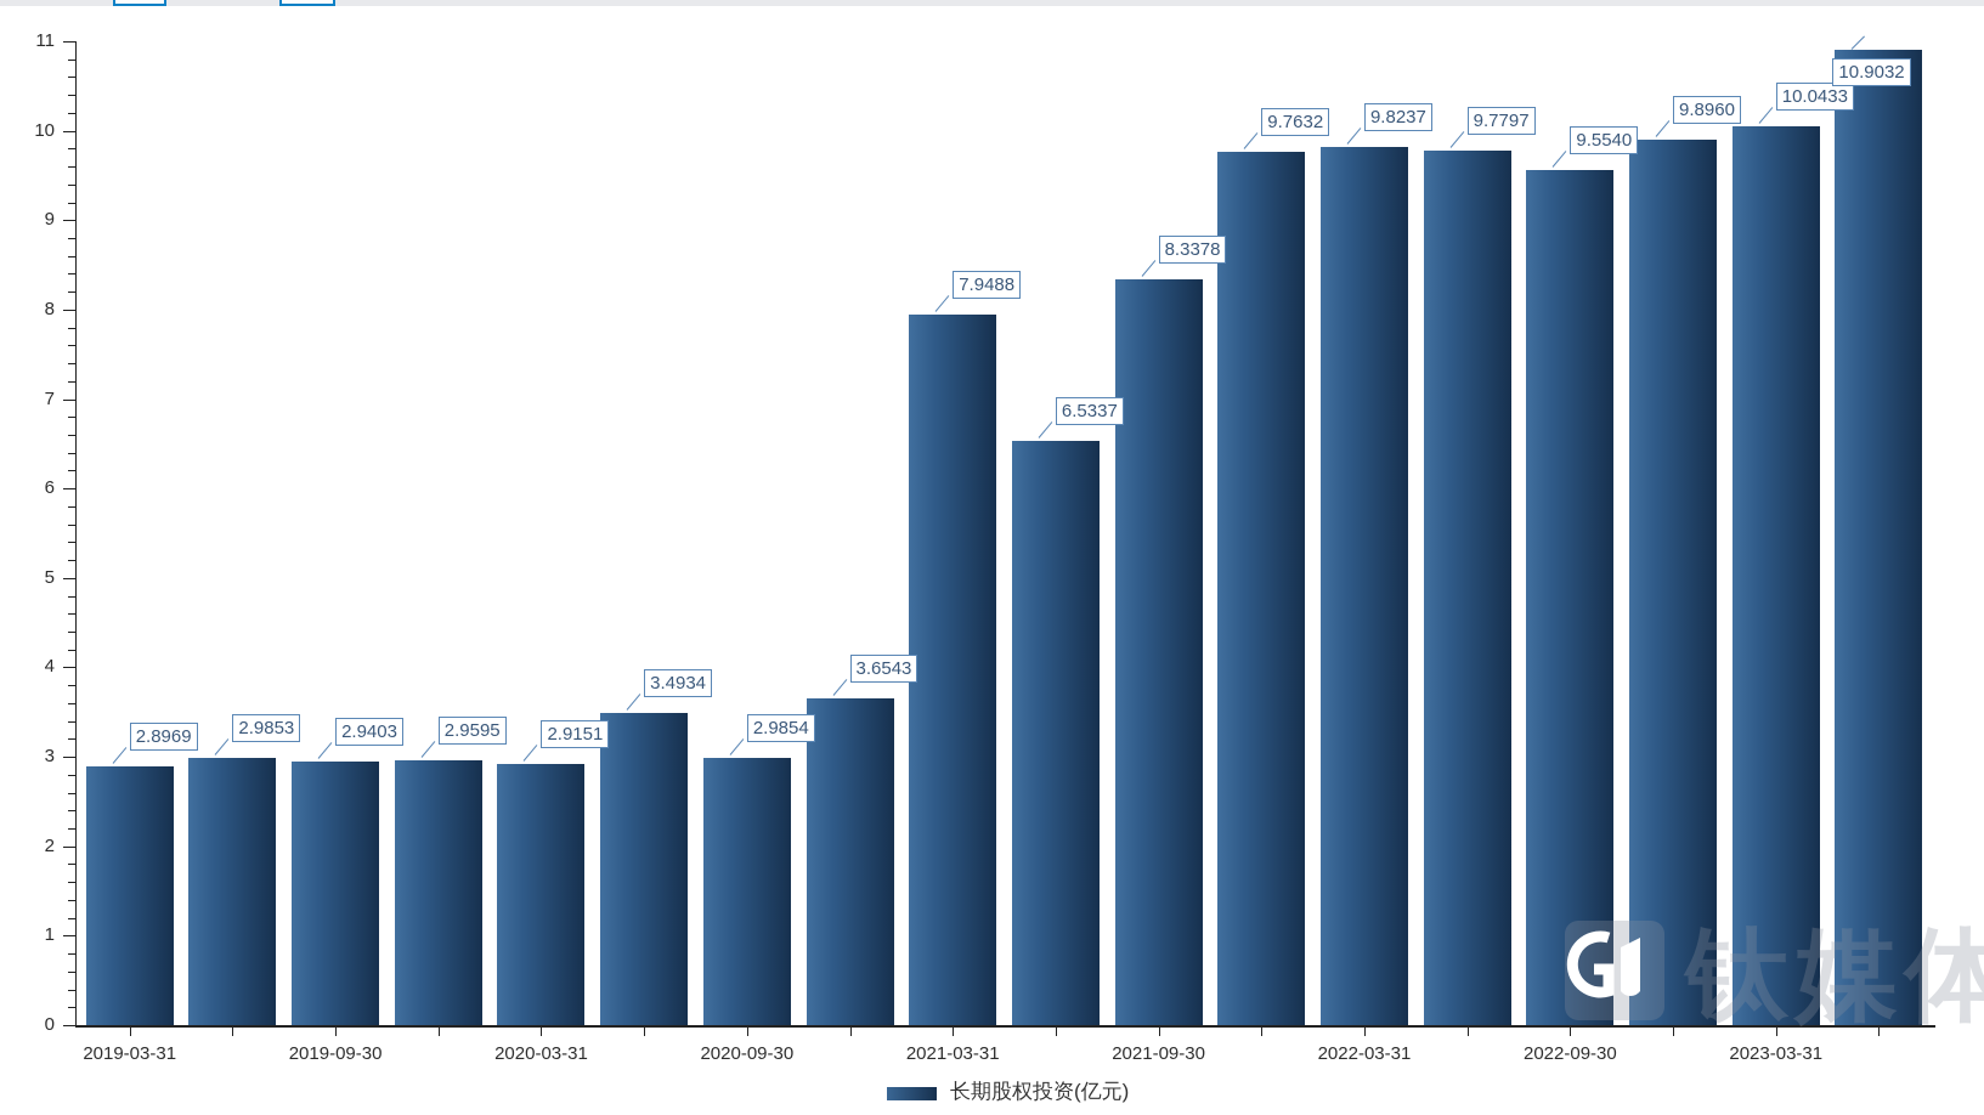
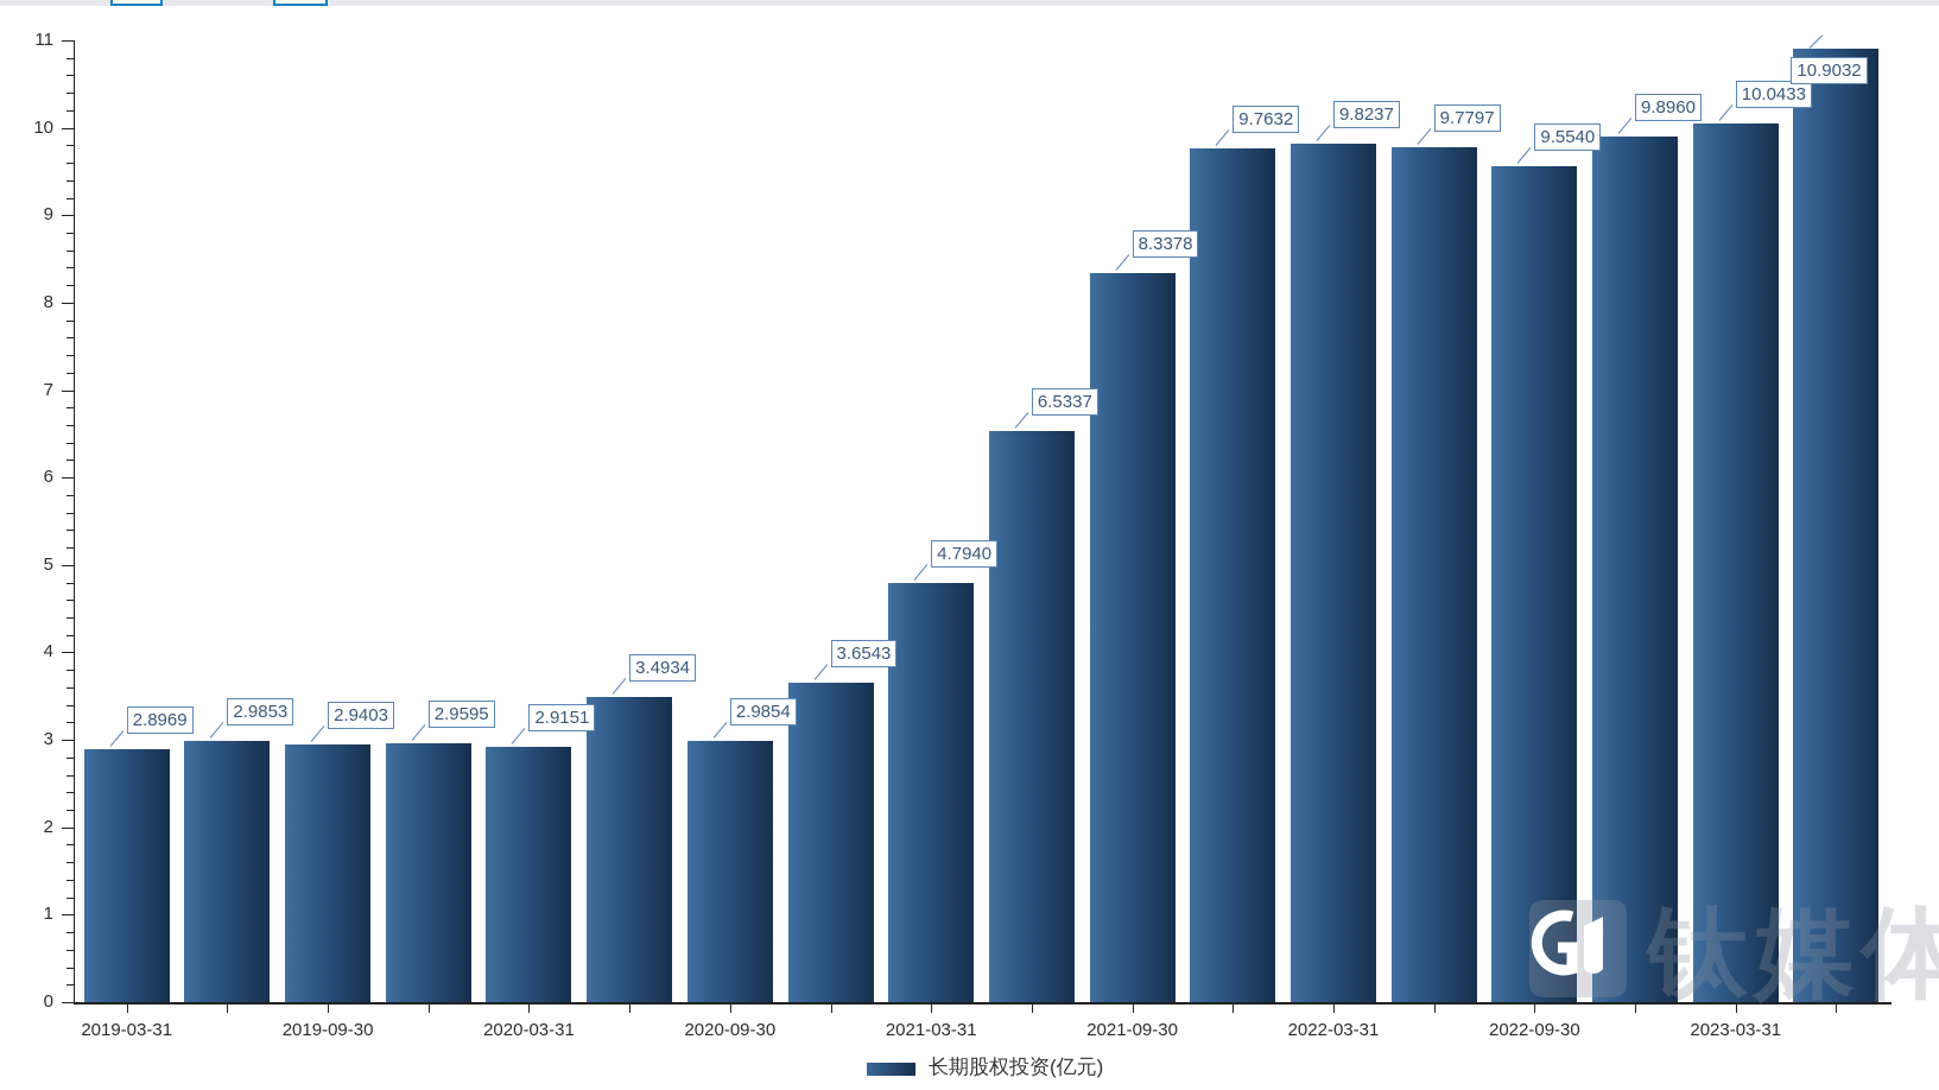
2021-03-31: 7.9488 -> 4.7940
